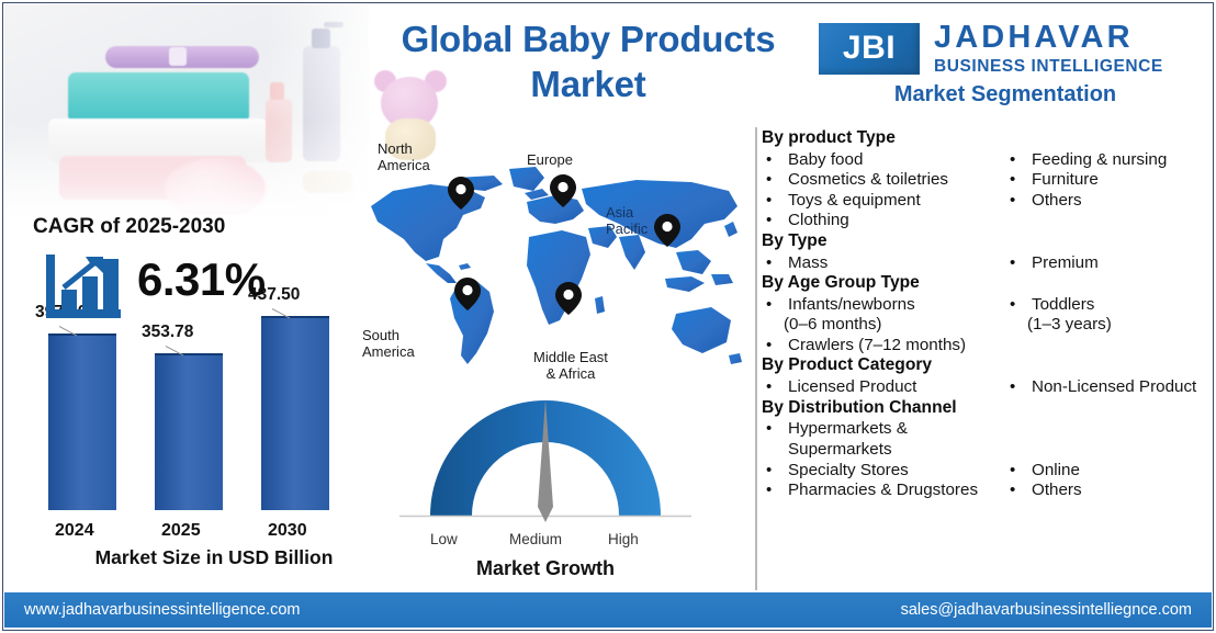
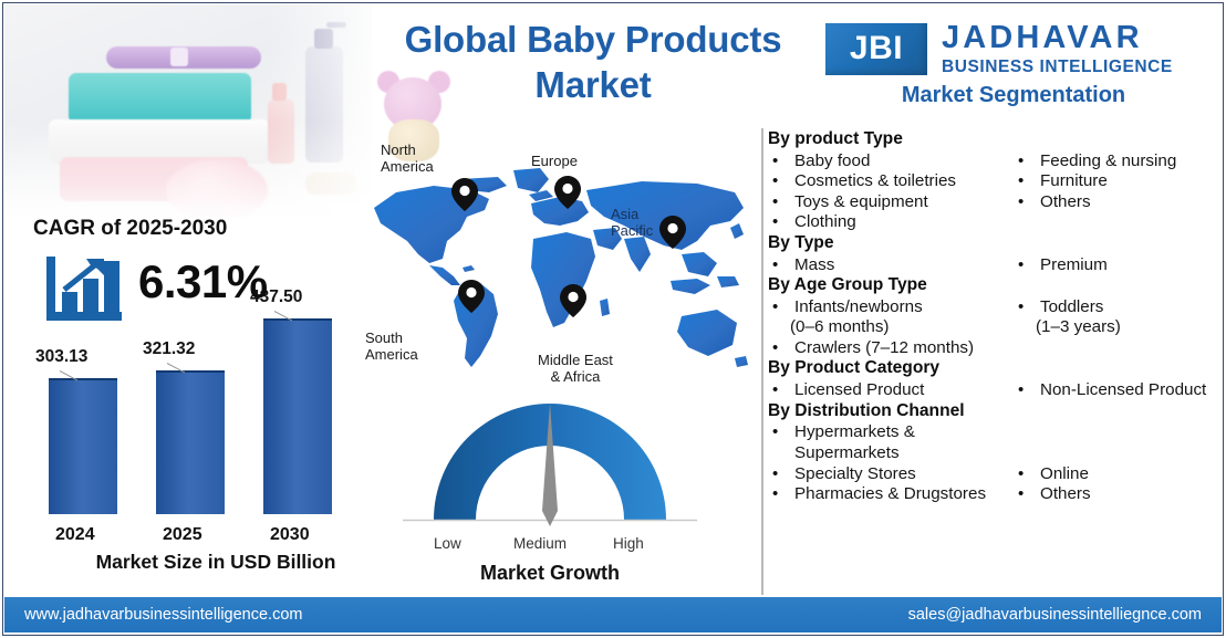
2024: 397.30 -> 303.13
2025: 353.78 -> 321.32
